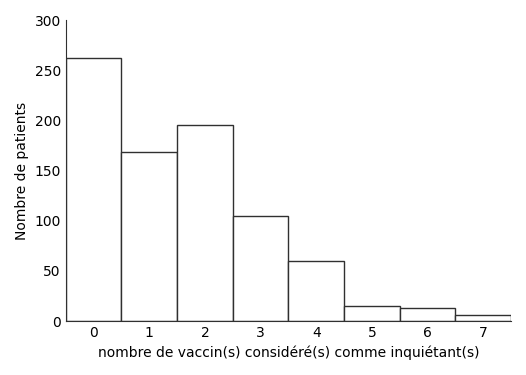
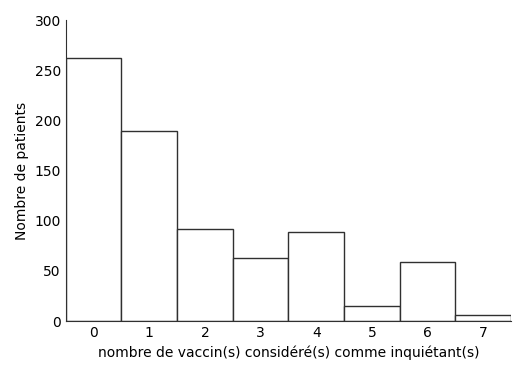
1: 169 -> 190
2: 196 -> 92
3: 105 -> 63
4: 60 -> 89
6: 13 -> 59
